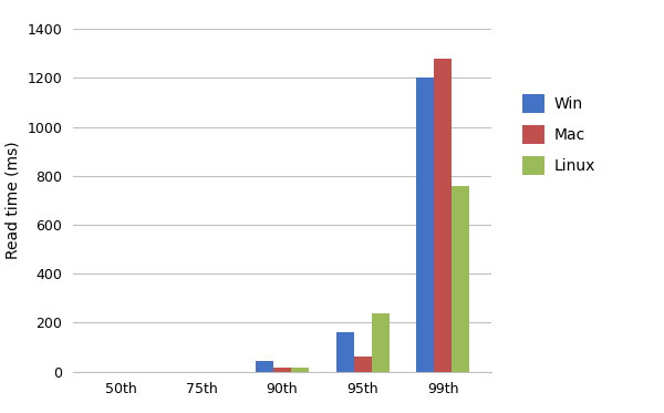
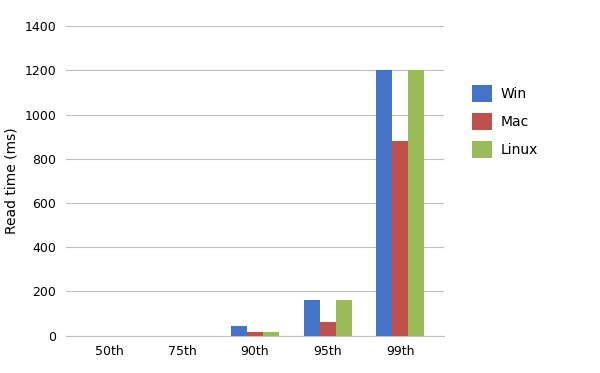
Linux/95th: 240 -> 160
Mac/99th: 1280 -> 880
Linux/99th: 760 -> 1200
